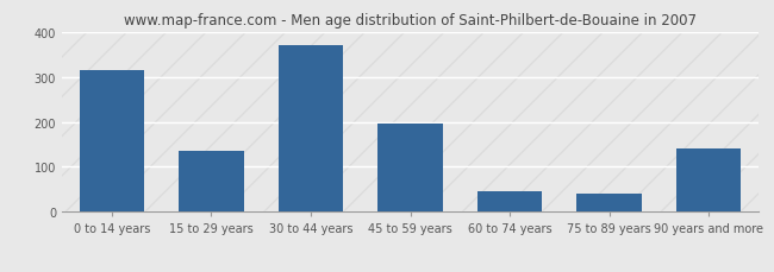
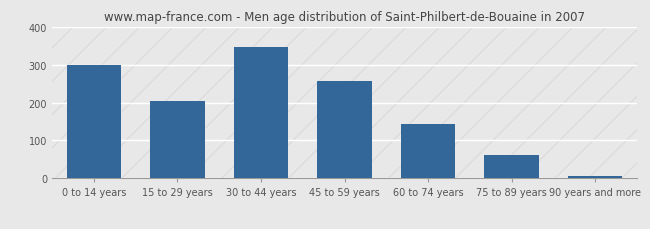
0 to 14 years: 315 -> 300
15 to 29 years: 135 -> 205
30 to 44 years: 370 -> 346
45 to 59 years: 195 -> 257
60 to 74 years: 45 -> 144
75 to 89 years: 40 -> 62
90 years and more: 140 -> 7
